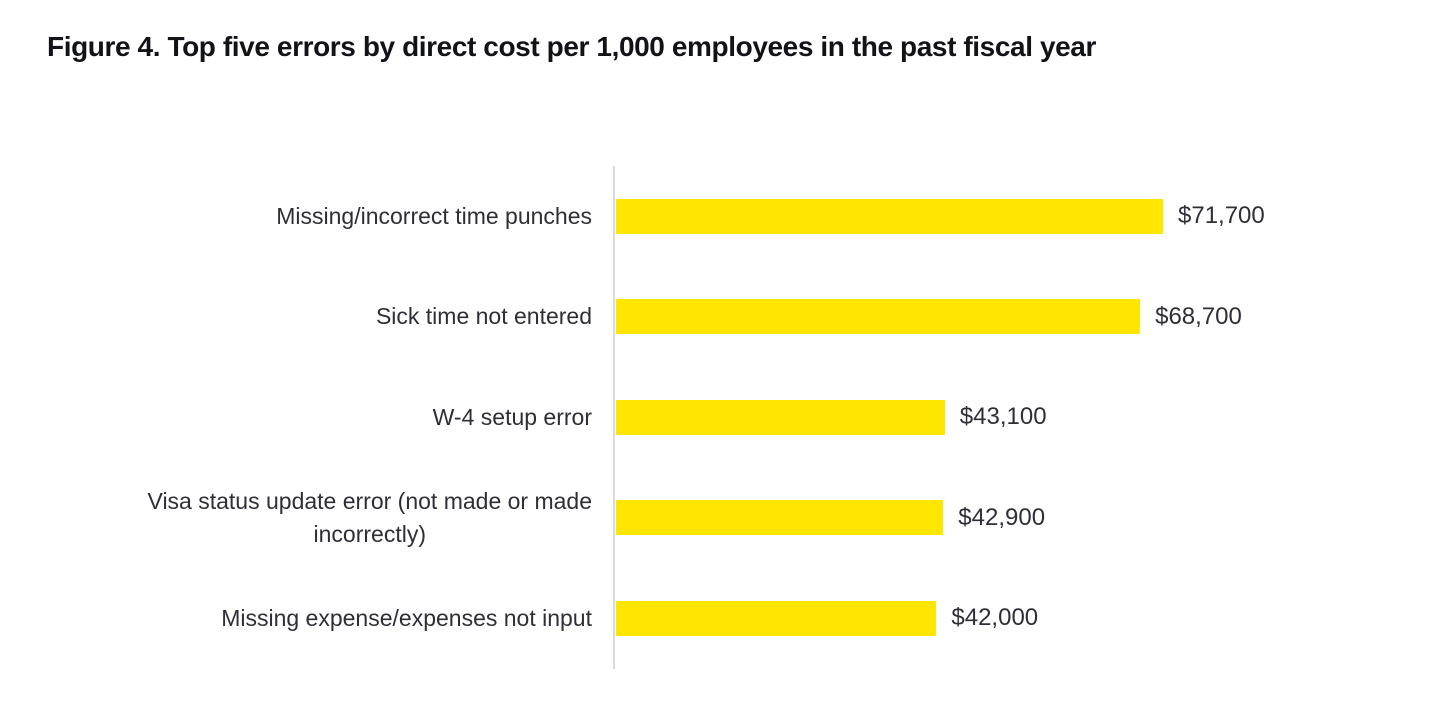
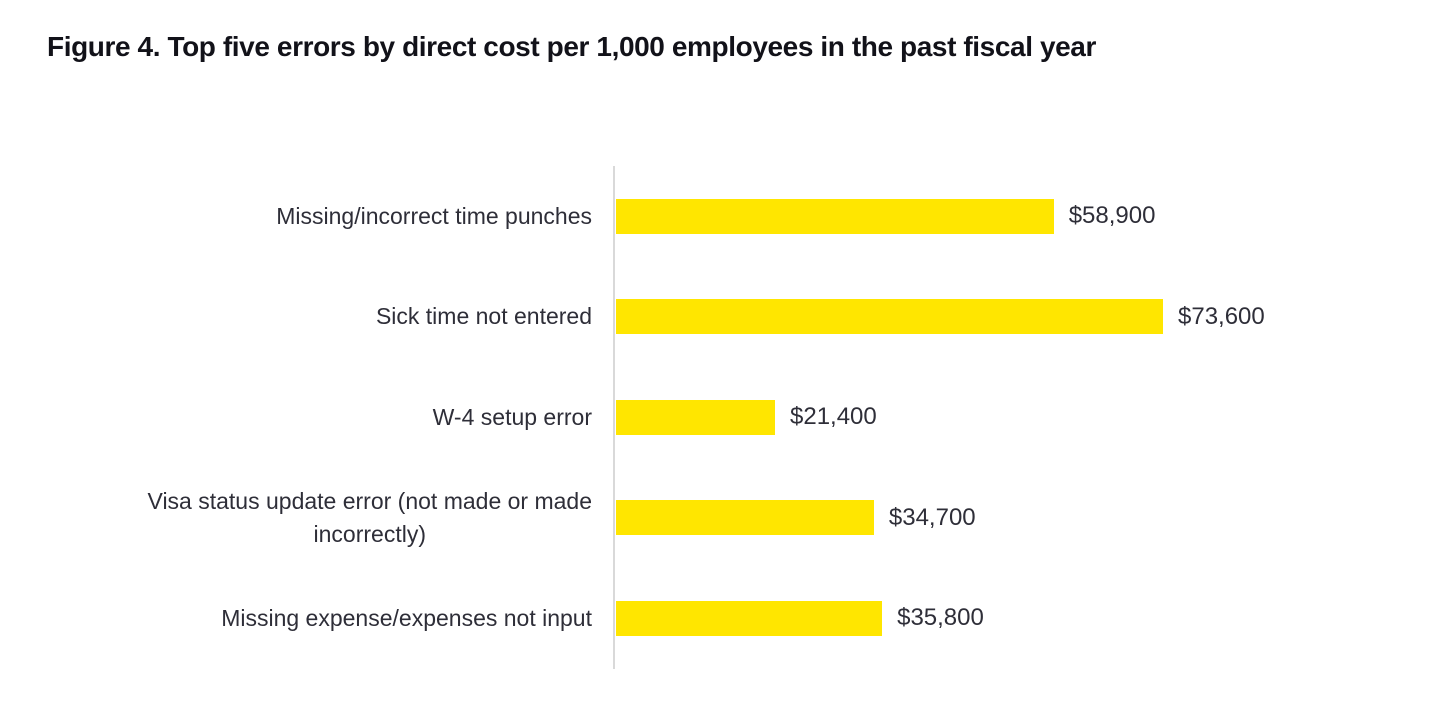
Missing/incorrect time punches: $71,700 -> $58,900
Sick time not entered: $68,700 -> $73,600
W-4 setup error: $43,100 -> $21,400
Visa status update error (not made or made incorrectly): $42,900 -> $34,700
Missing expense/expenses not input: $42,000 -> $35,800
